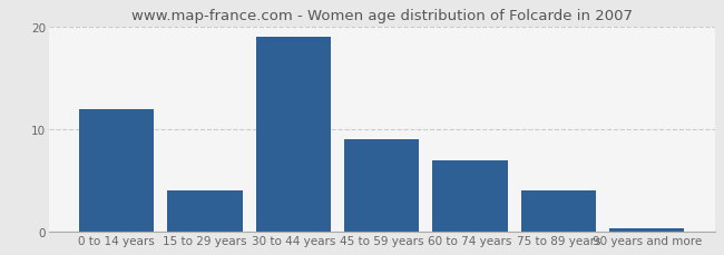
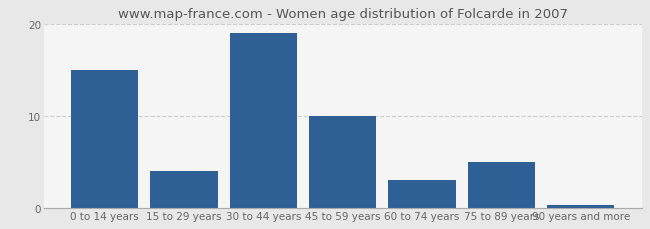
0 to 14 years: 12.0 -> 15.0
45 to 59 years: 9.0 -> 10.0
60 to 74 years: 7.0 -> 3.0
75 to 89 years: 4.0 -> 5.0
